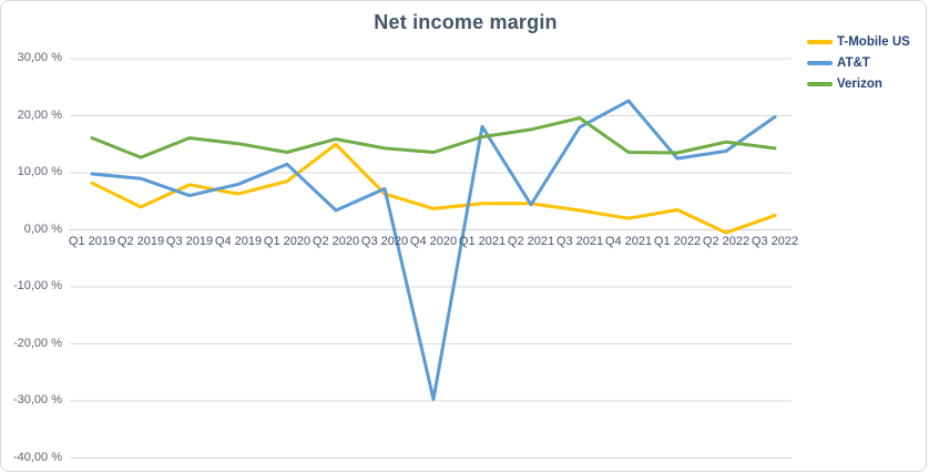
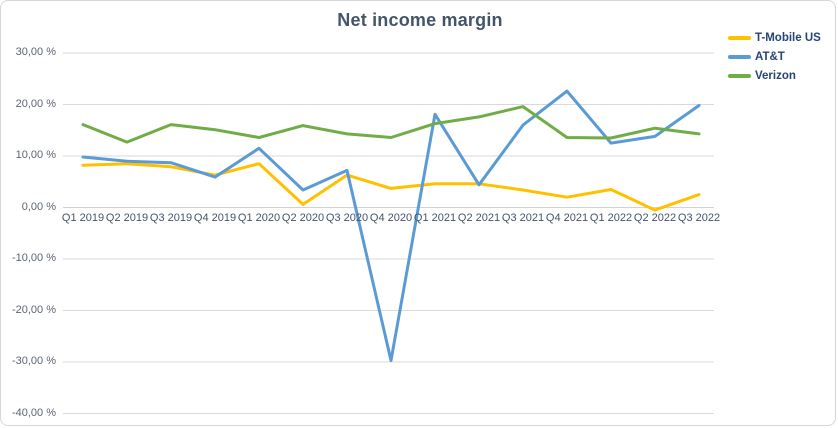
T-Mobile US/Q2 2019: 4% -> 8%
AT&T/Q3 2019: 6% -> 9%
AT&T/Q4 2019: 8% -> 6%
T-Mobile US/Q2 2020: 15% -> 1%
AT&T/Q3 2021: 18% -> 16%
